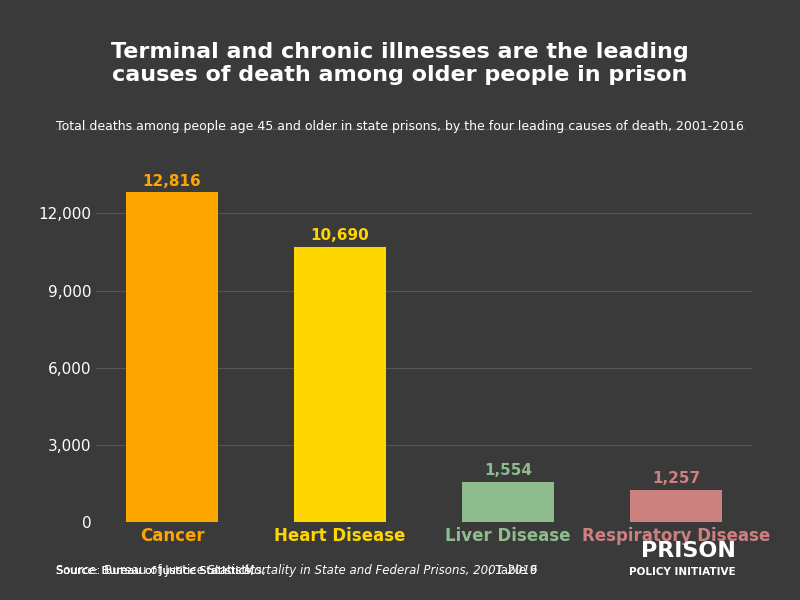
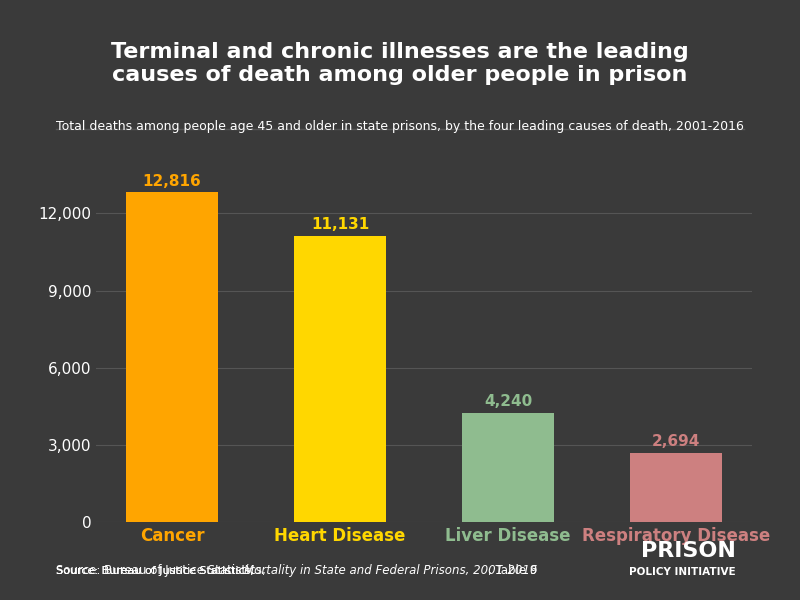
Heart Disease: 10,690 -> 11,131
Liver Disease: 1,554 -> 4,240
Respiratory Disease: 1,257 -> 2,694
